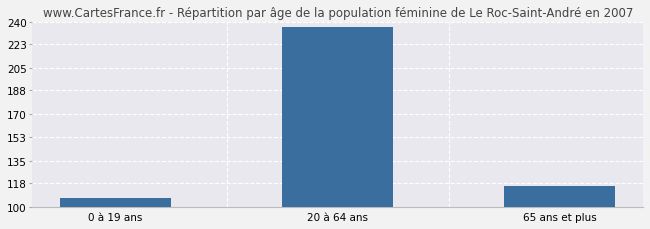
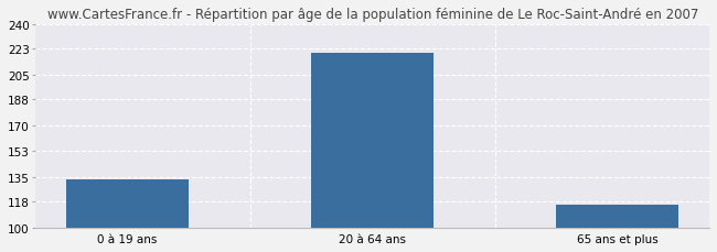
0 à 19 ans: 107 -> 133
20 à 64 ans: 236 -> 220
